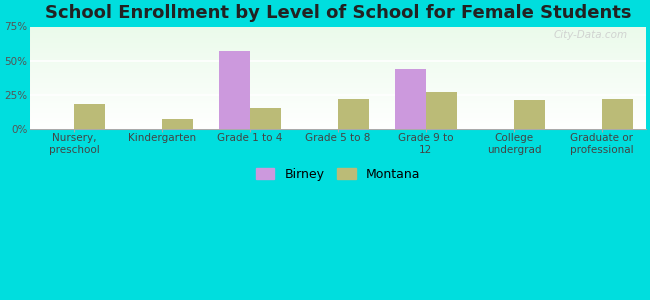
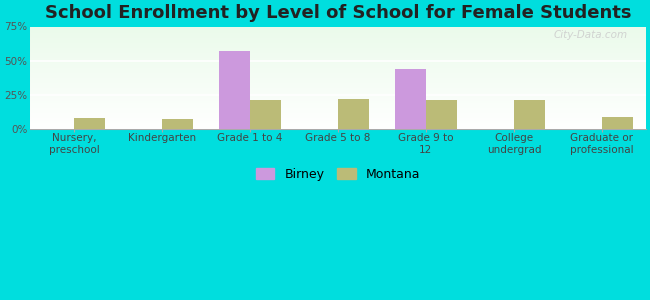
Montana/Nursery, preschool: 18% -> 8%
Montana/Grade 1 to 4: 15% -> 21%
Montana/Grade 9 to 12: 27% -> 21%
Montana/Graduate or professional: 22% -> 9%
